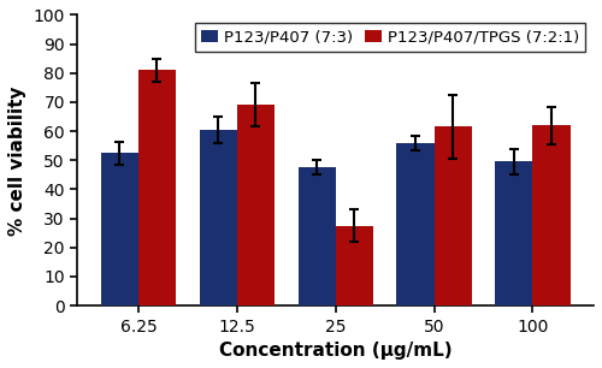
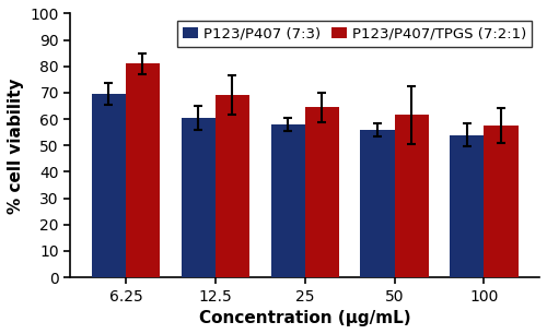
P123/P407 (7:3)/6.25: 52.5 -> 69.5
P123/P407 (7:3)/25: 47.5 -> 58.0
P123/P407/TPGS (7:2:1)/25: 27.5 -> 64.5
P123/P407 (7:3)/100: 49.5 -> 54.0
P123/P407/TPGS (7:2:1)/100: 62.0 -> 57.5
